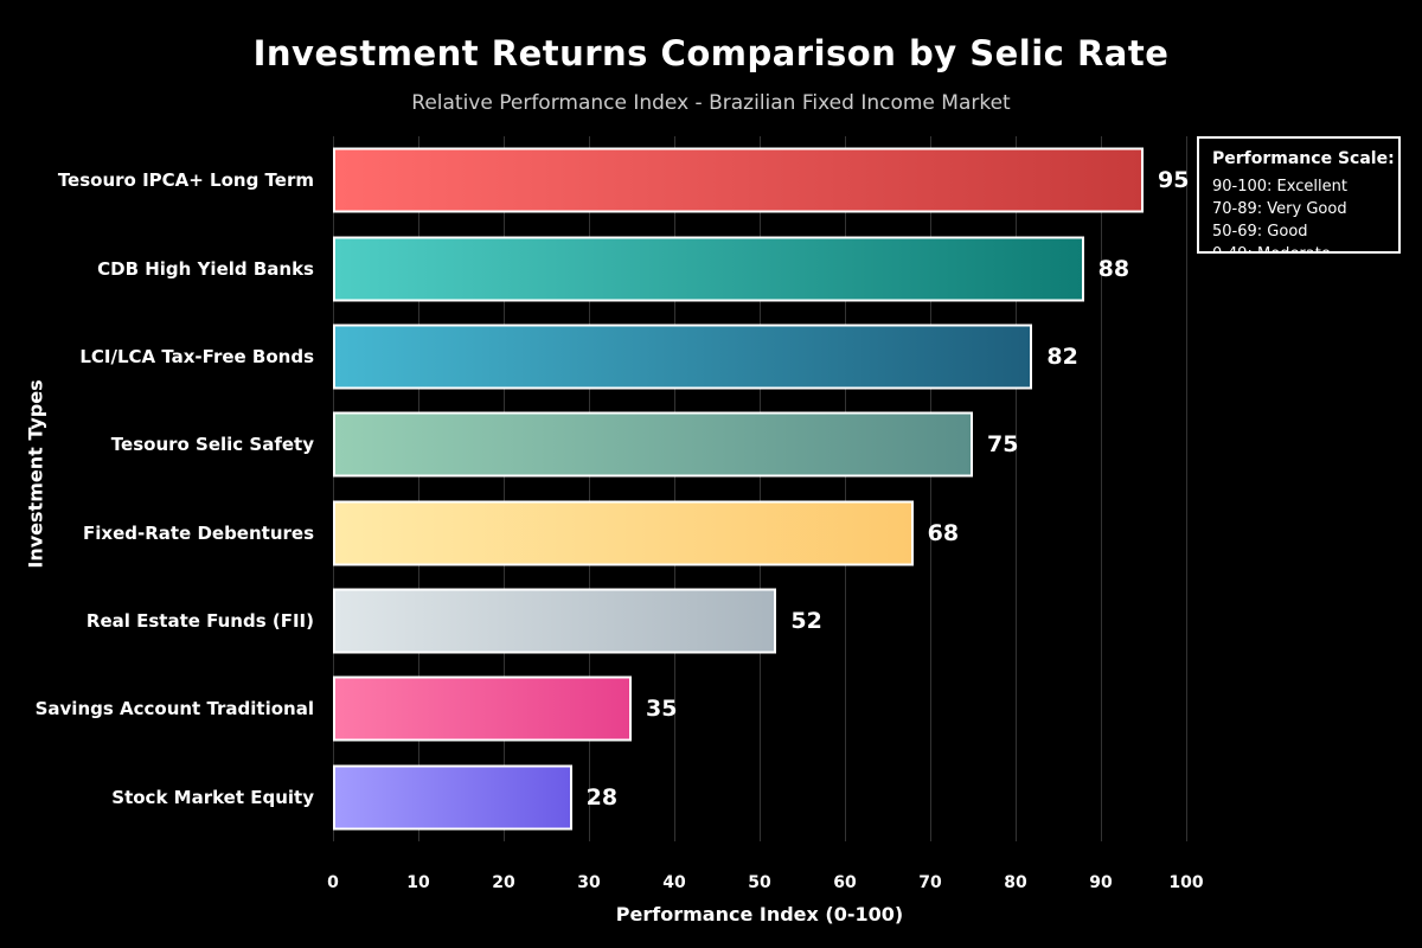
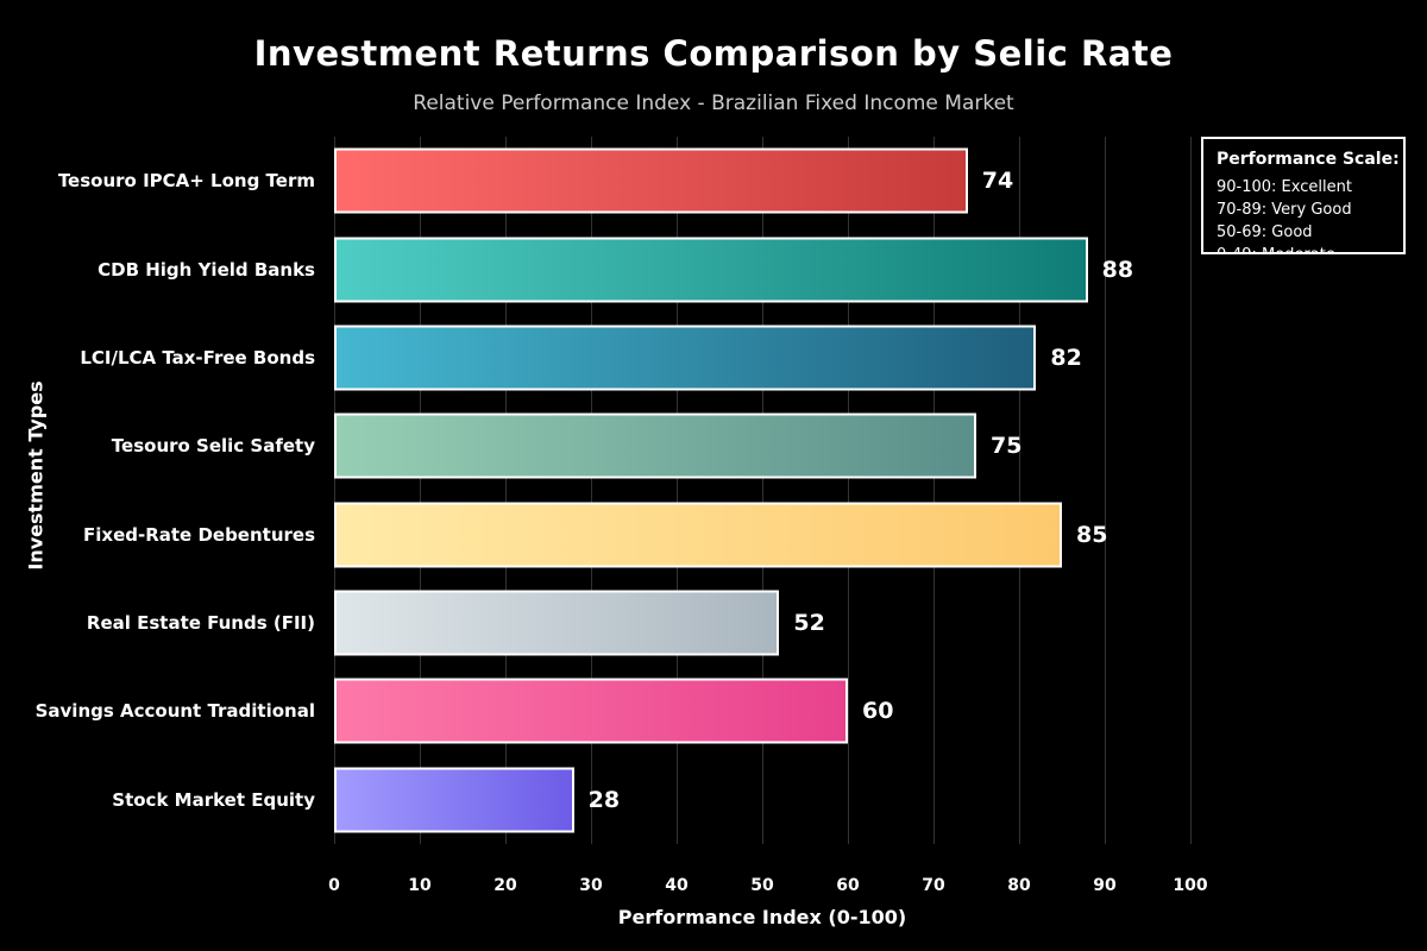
Tesouro IPCA+ Long Term: 95 -> 74
Fixed-Rate Debentures: 68 -> 85
Savings Account Traditional: 35 -> 60
